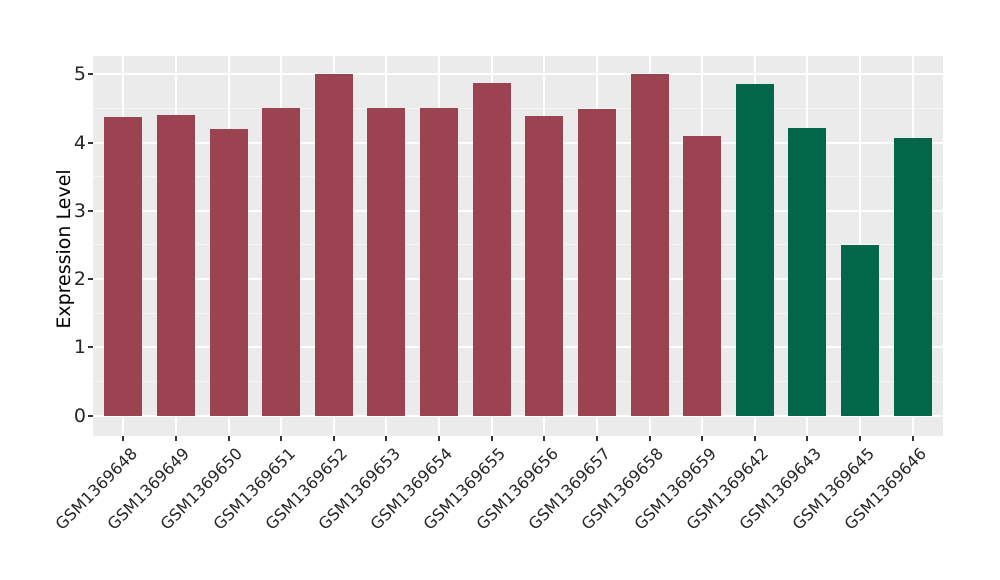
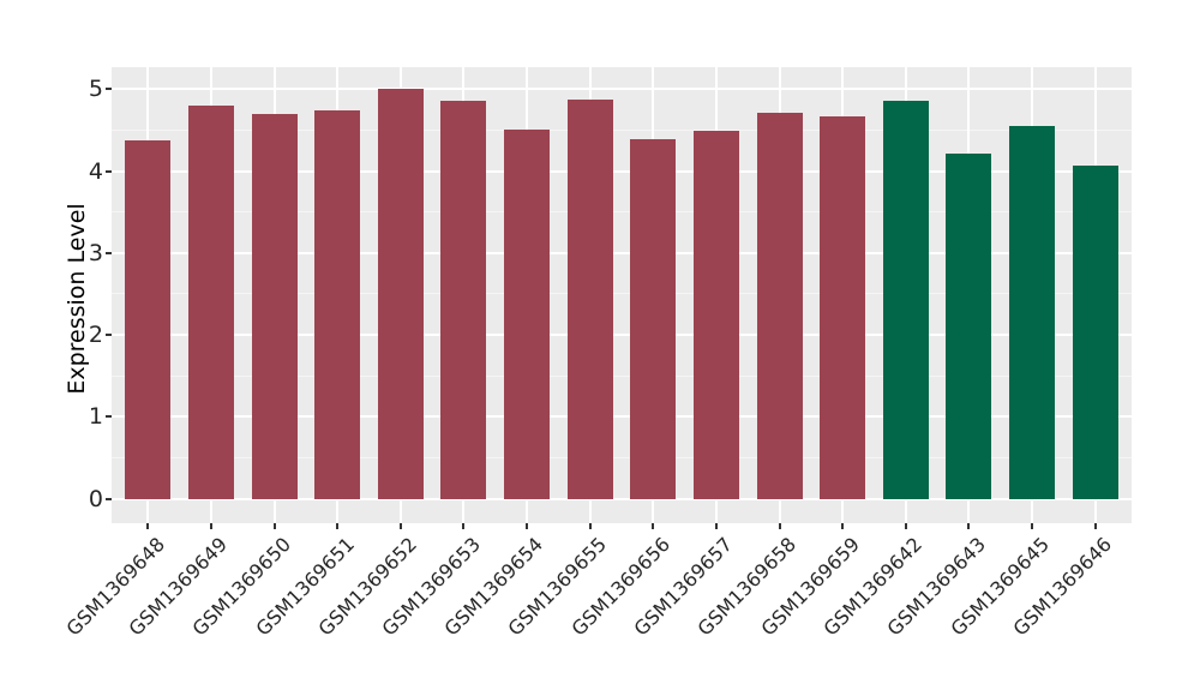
GSM1369649: 4.4 -> 4.8
GSM1369650: 4.2 -> 4.7
GSM1369651: 4.5 -> 4.7
GSM1369653: 4.5 -> 4.8
GSM1369658: 5.0 -> 4.7
GSM1369659: 4.1 -> 4.7
GSM1369645: 2.5 -> 4.5
